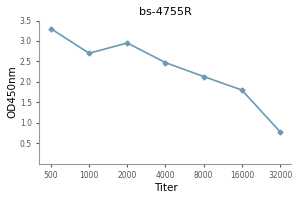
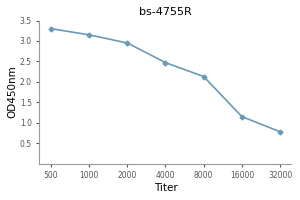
1000: 2.70 -> 3.15
16000: 1.80 -> 1.15
